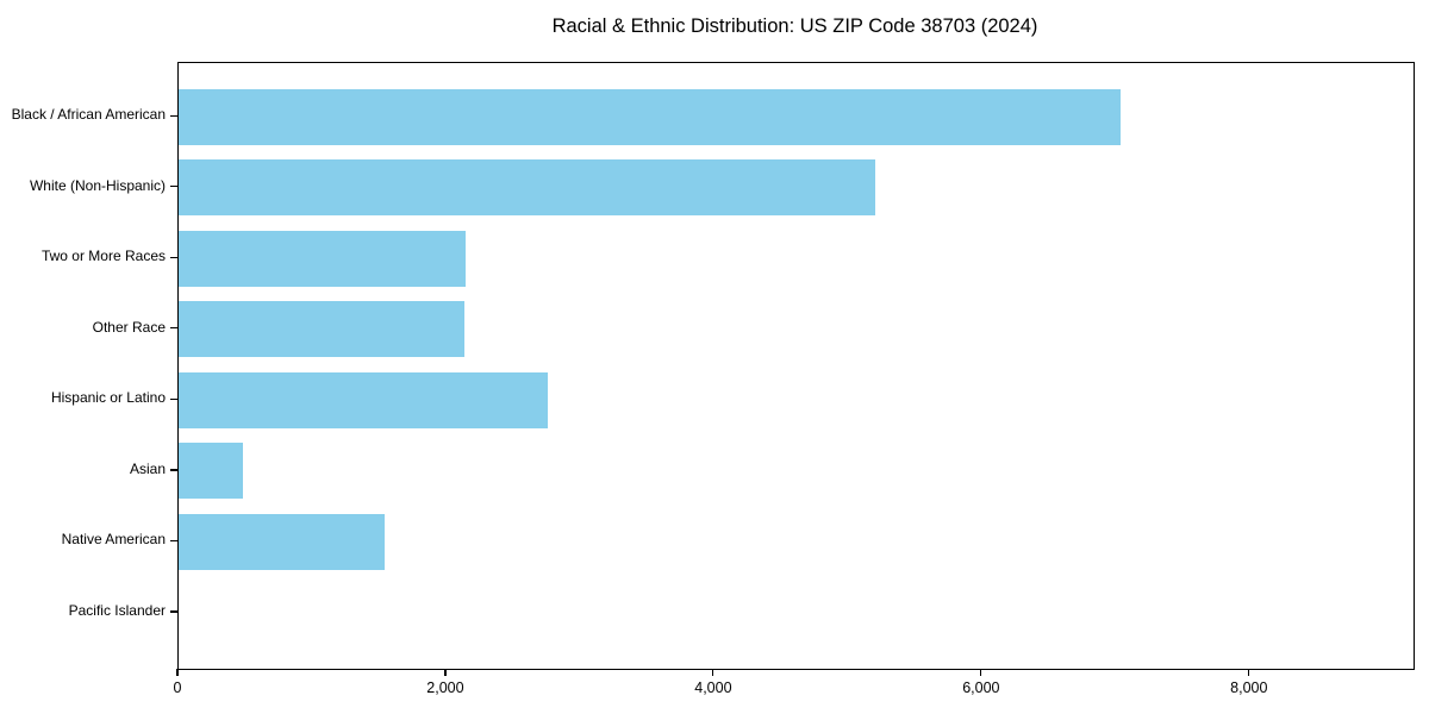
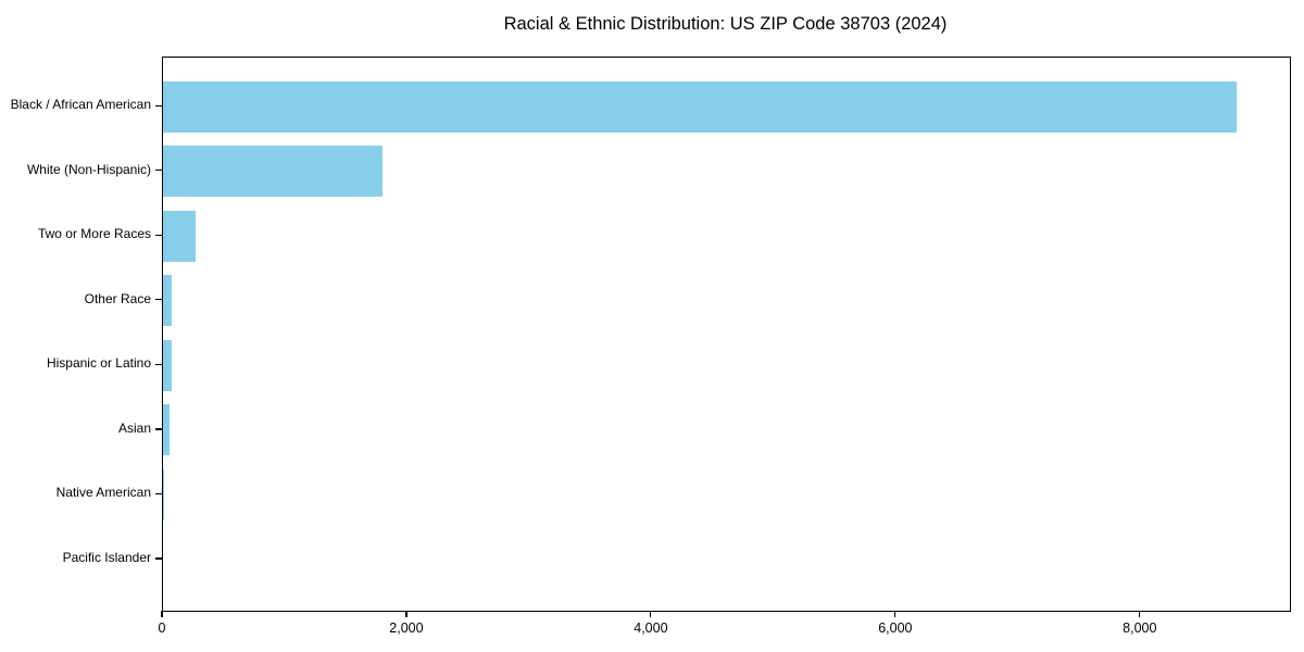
Black / African American: 7030 -> 8780
White (Non-Hispanic): 5200 -> 1800
Two or More Races: 2140 -> 270
Other Race: 2130 -> 70
Hispanic or Latino: 2760 -> 80
Asian: 480 -> 50
Native American: 1540 -> 10
